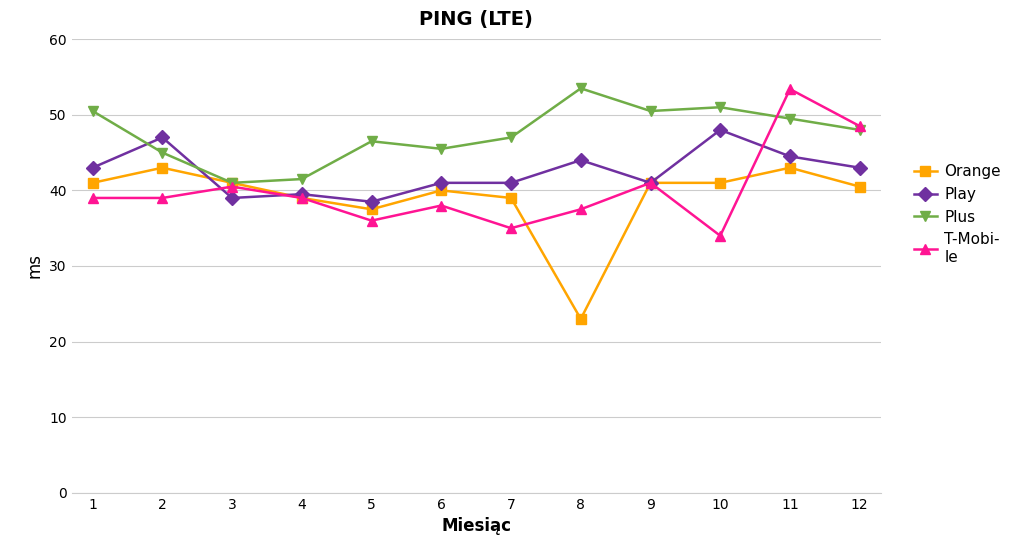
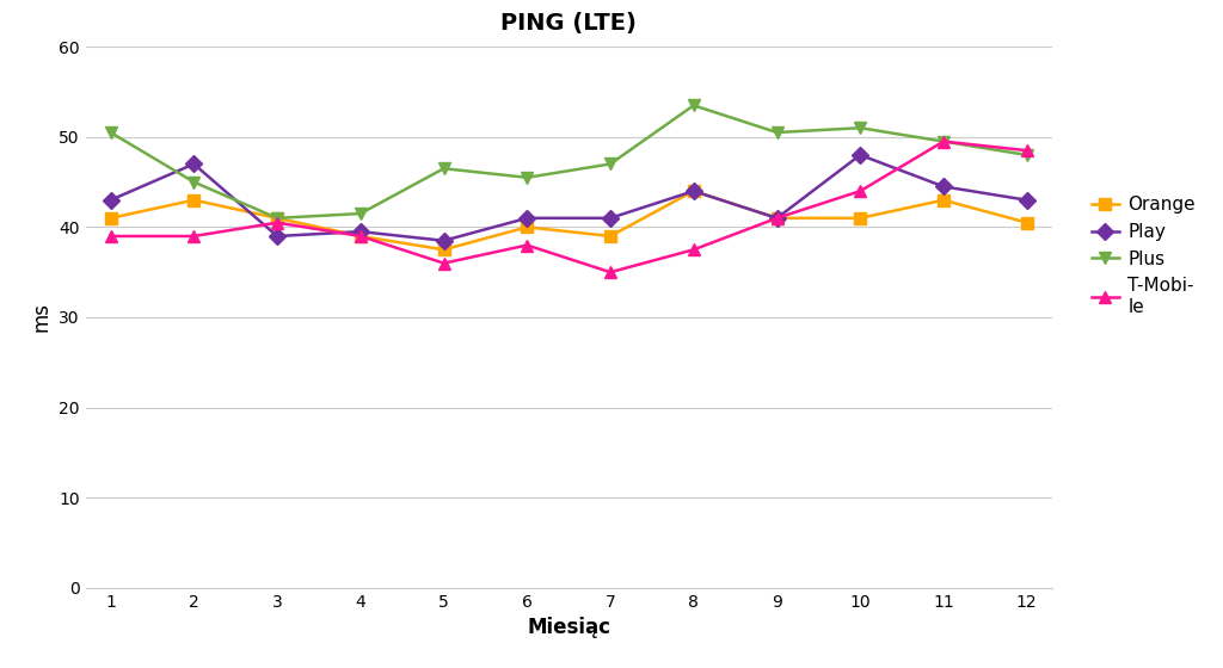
Orange/8: 23.0 -> 44.0
T-Mobi- le/10: 34.0 -> 44.0
T-Mobi- le/11: 53.4 -> 49.5
